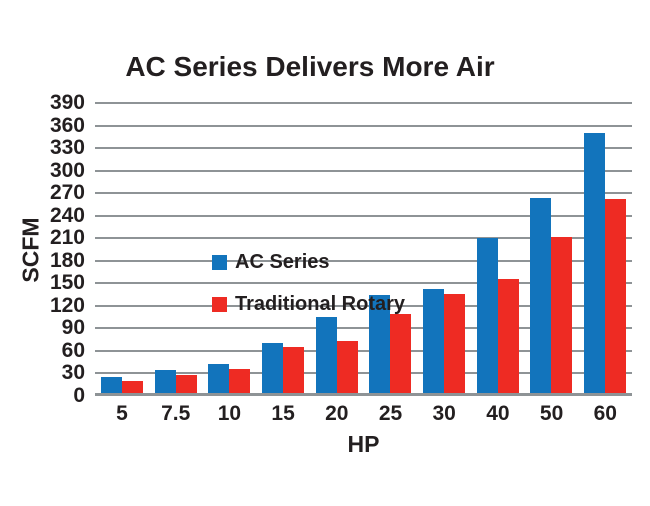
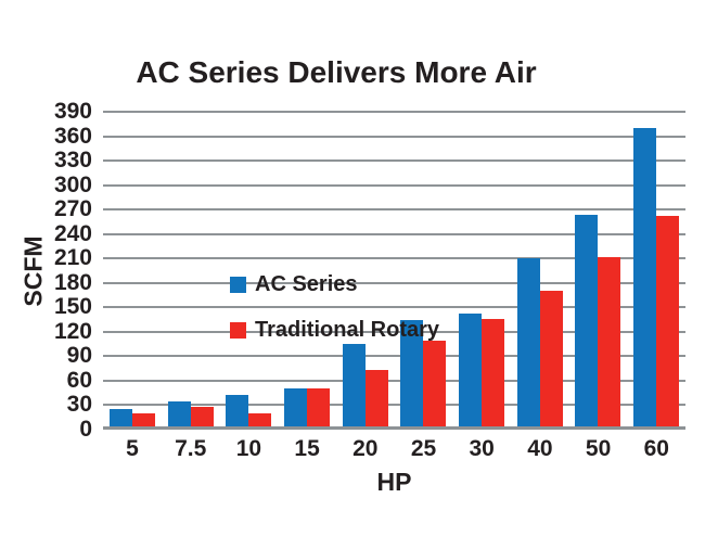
Traditional Rotary/10: 40 -> 20
AC Series/15: 70 -> 50
Traditional Rotary/15: 60 -> 50
Traditional Rotary/40: 160 -> 170
AC Series/60: 350 -> 370
